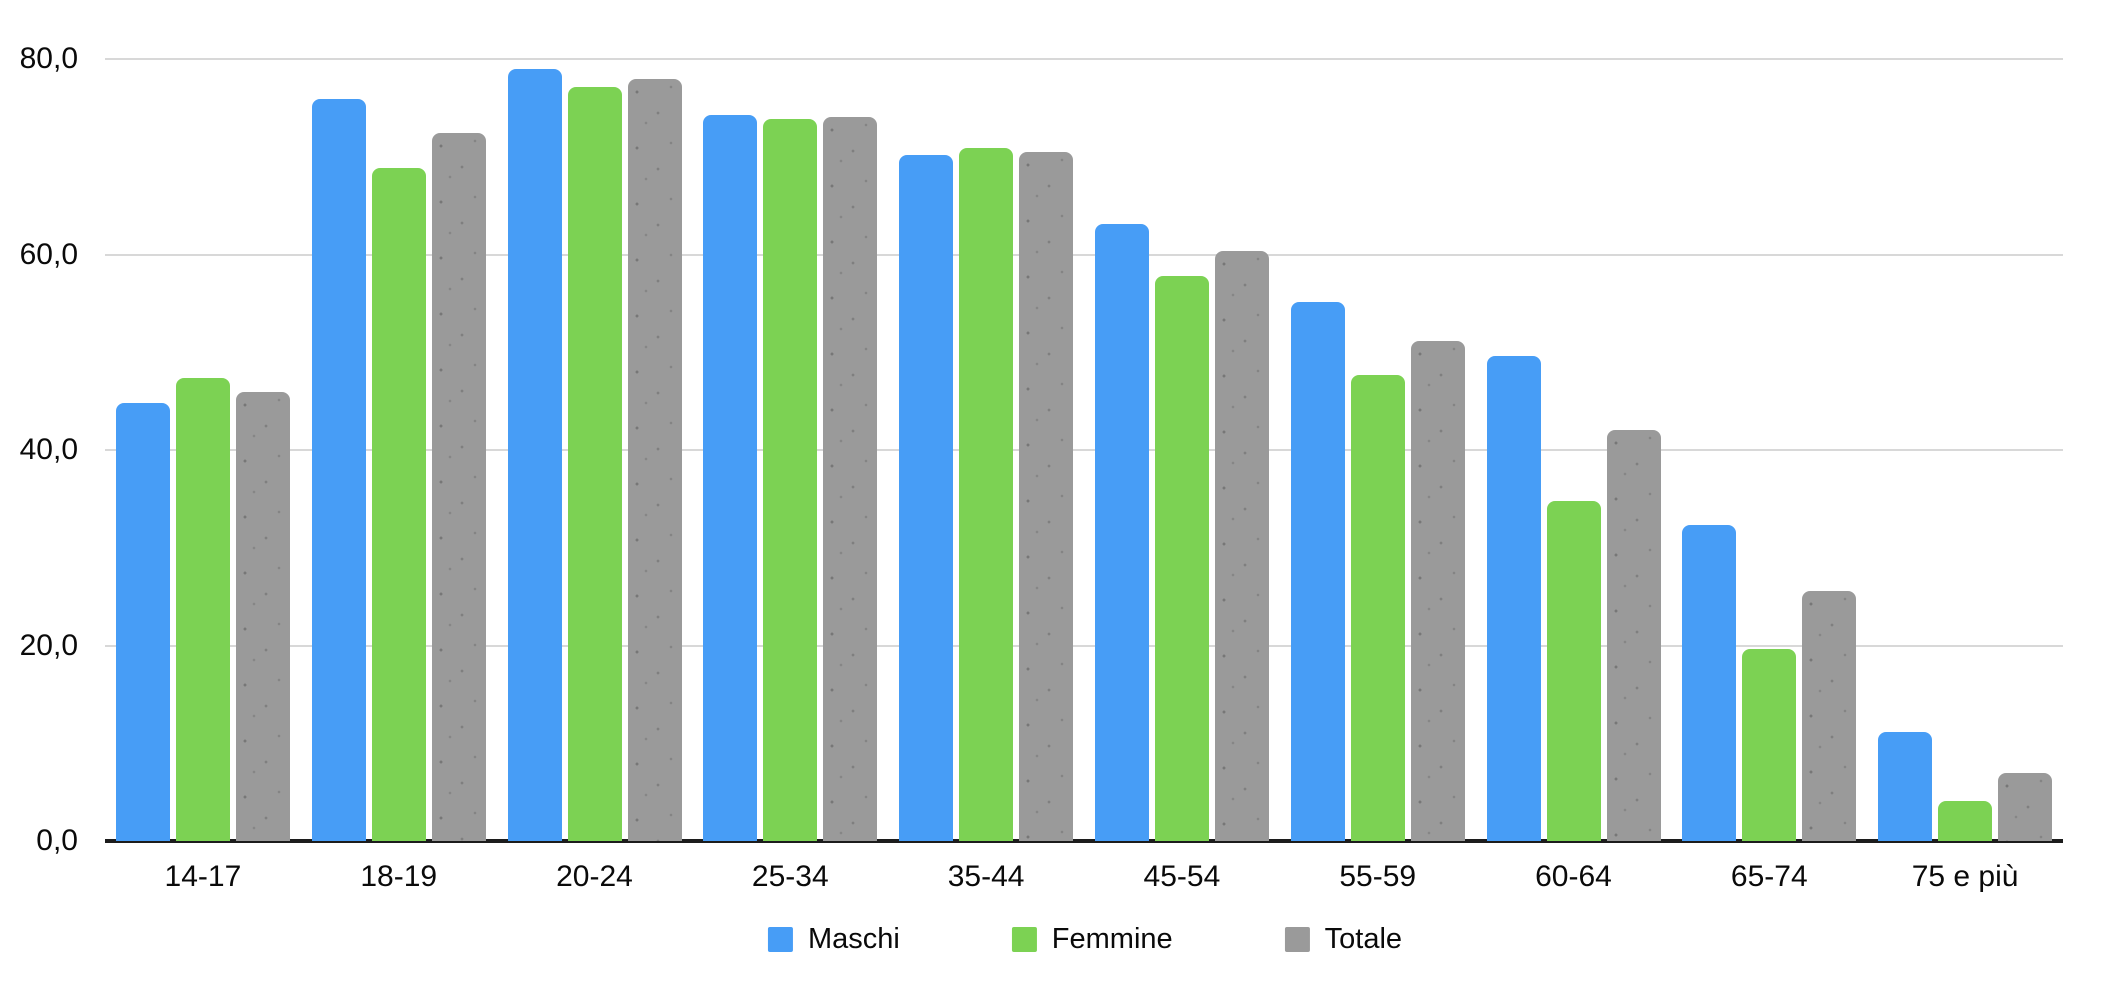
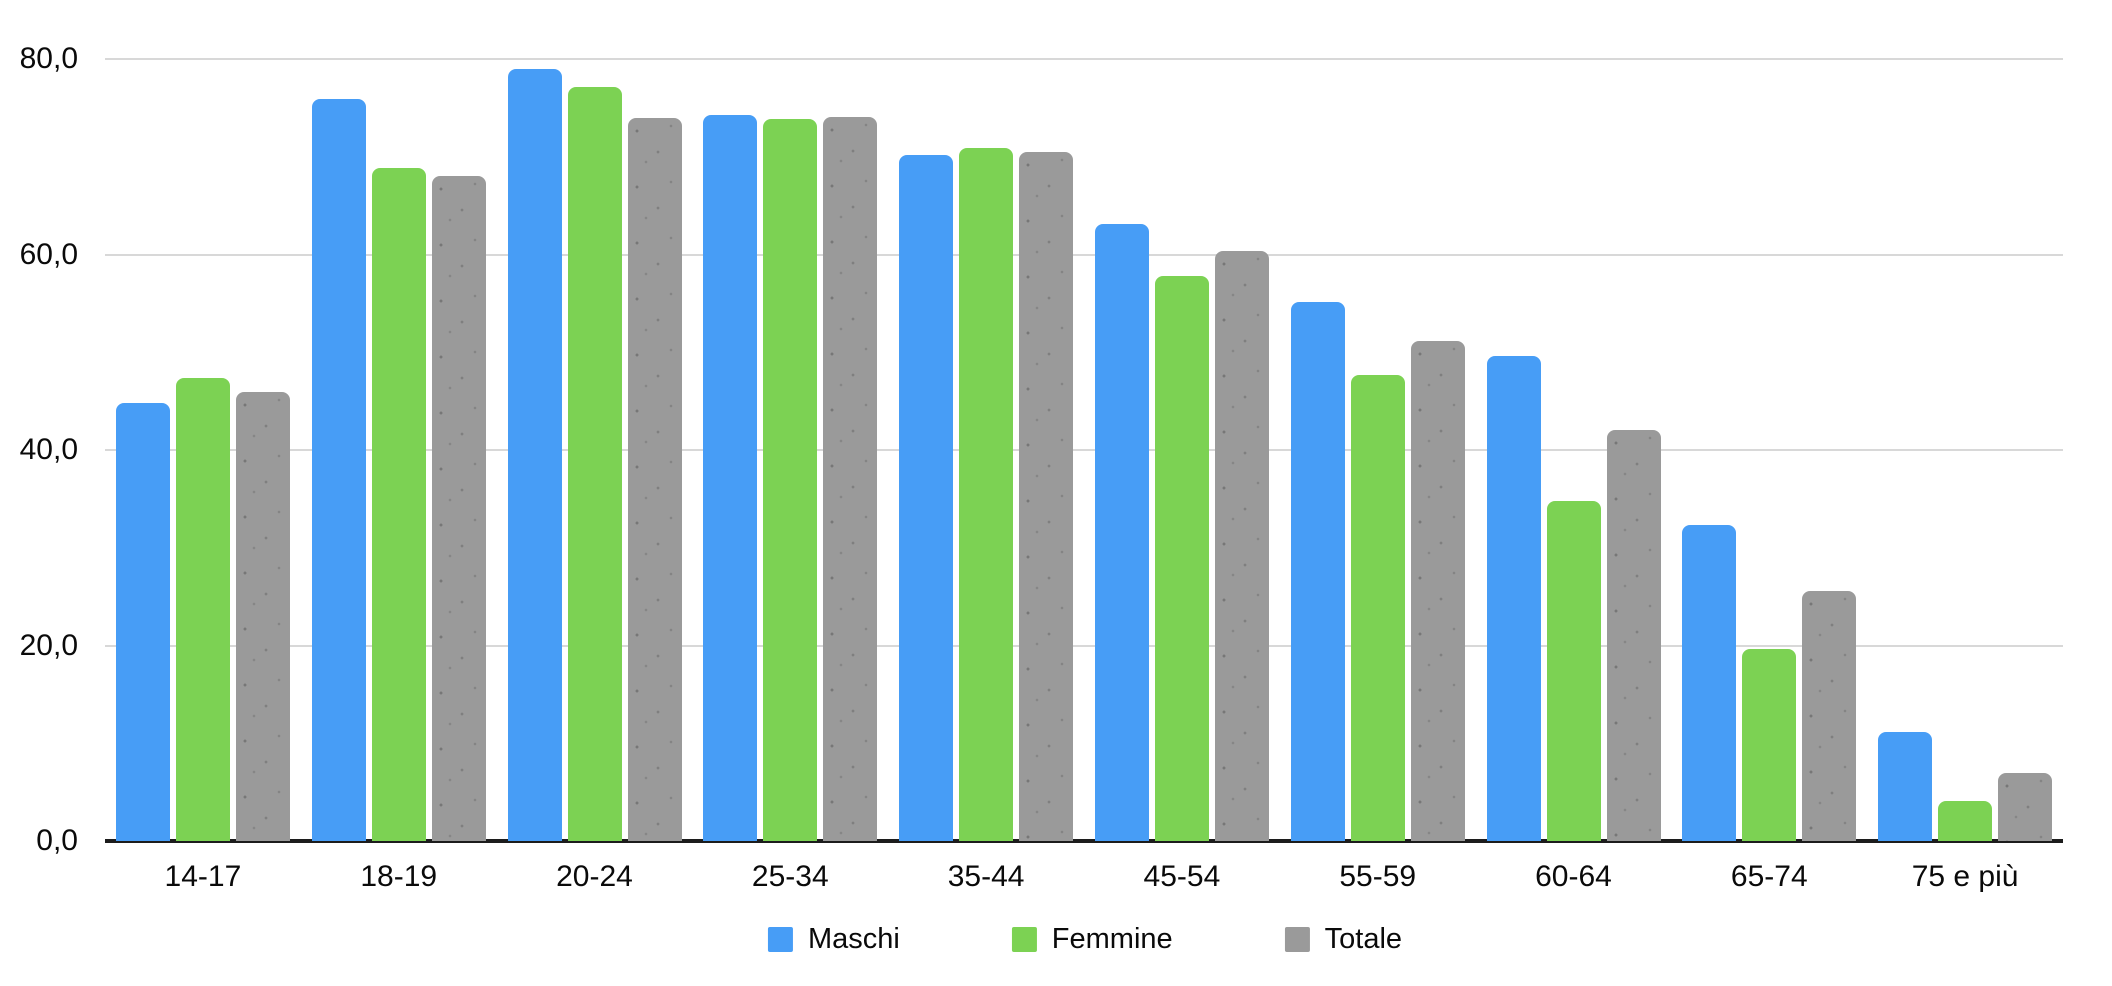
Totale/18-19: 72 -> 68
Totale/20-24: 78 -> 74
